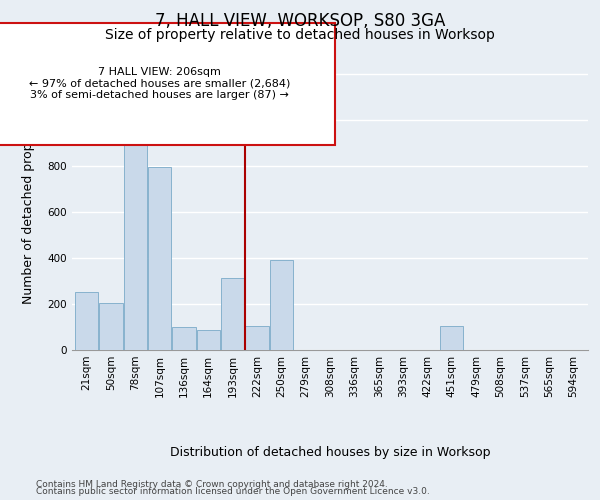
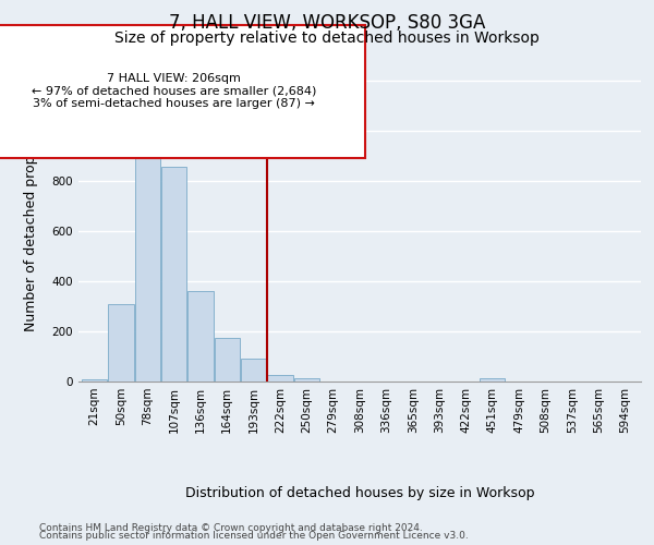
21sqm: 250 -> 10
50sqm: 205 -> 310
107sqm: 795 -> 855
136sqm: 100 -> 360
164sqm: 85 -> 175
193sqm: 315 -> 90
222sqm: 105 -> 25
250sqm: 390 -> 12
451sqm: 105 -> 12
